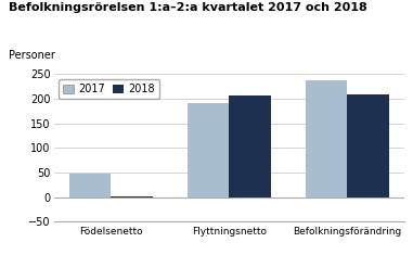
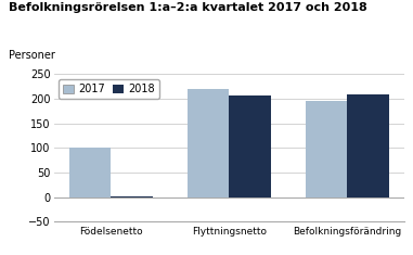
2017/Födelsenetto: 48 -> 100
2017/Flyttningsnetto: 190 -> 220
2017/Befolkningsförändring: 237 -> 195
